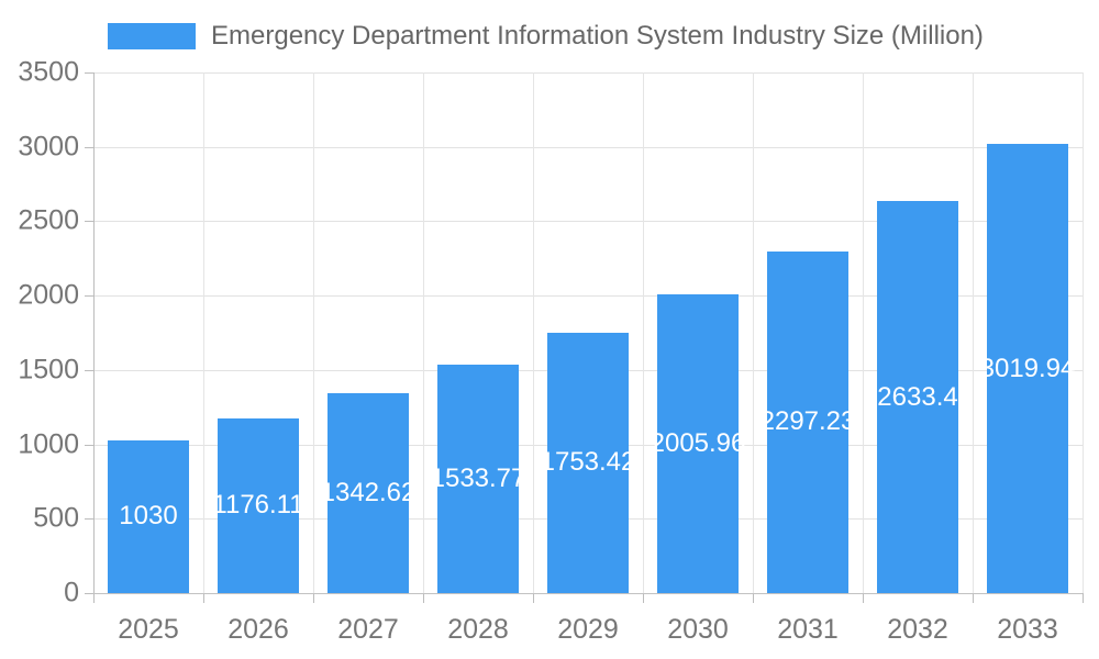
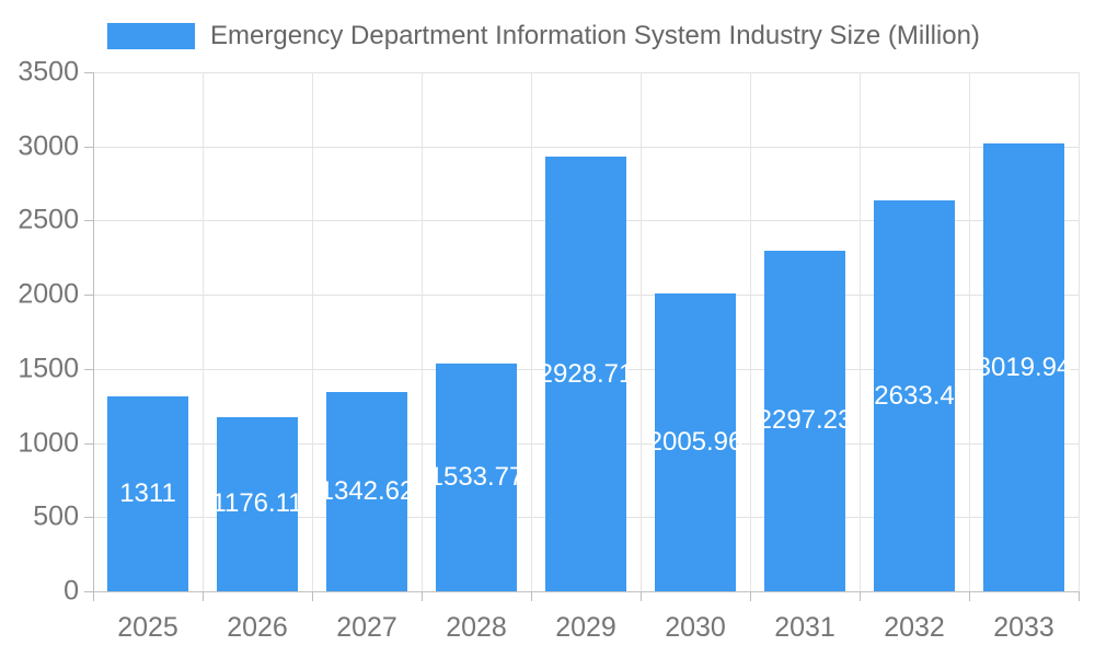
2025: 1030 -> 1311
2029: 1753.42 -> 2928.71
